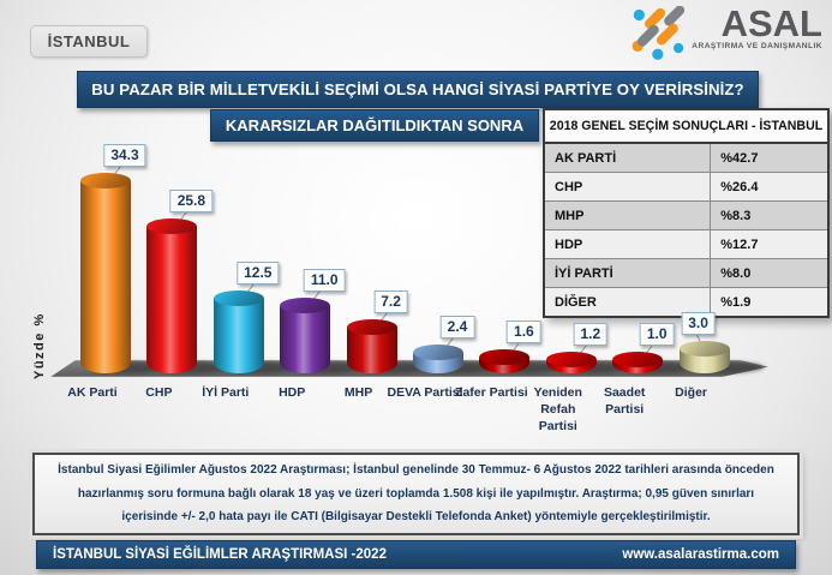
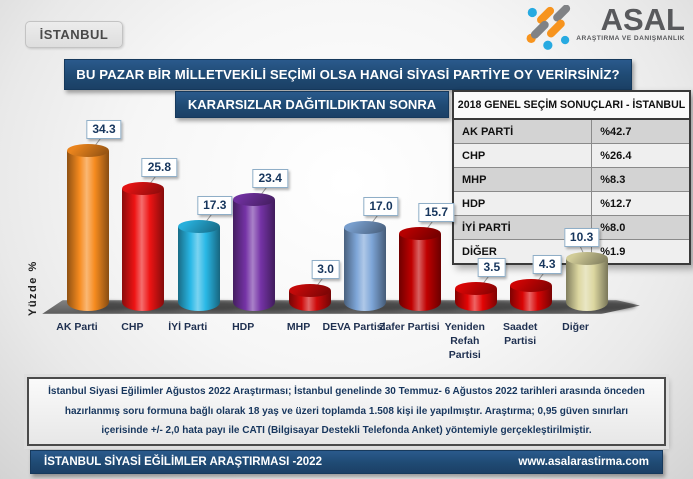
İYİ Parti: 12.5 -> 17.3
HDP: 11.0 -> 23.4
MHP: 7.2 -> 3.0
DEVA Partisi: 2.4 -> 17.0
Zafer Partisi: 1.6 -> 15.7
Yeniden Refah Partisi: 1.2 -> 3.5
Saadet Partisi: 1.0 -> 4.3
Diğer: 3.0 -> 10.3
